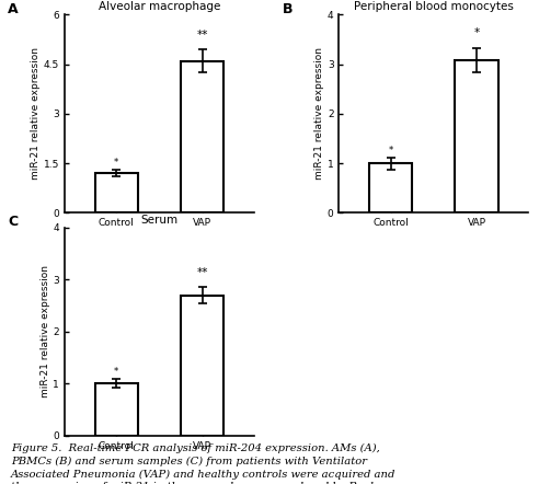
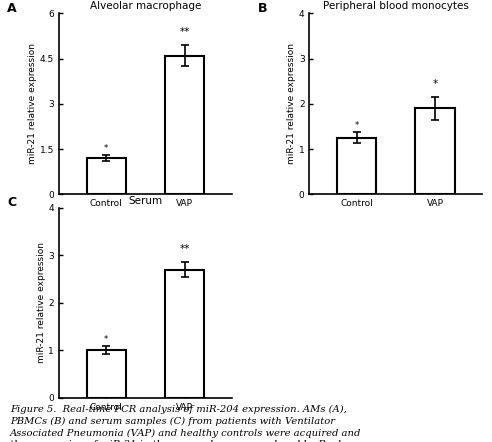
Peripheral blood monocytes/Control: 1.00 -> 1.25
Peripheral blood monocytes/VAP: 3.08 -> 1.90
